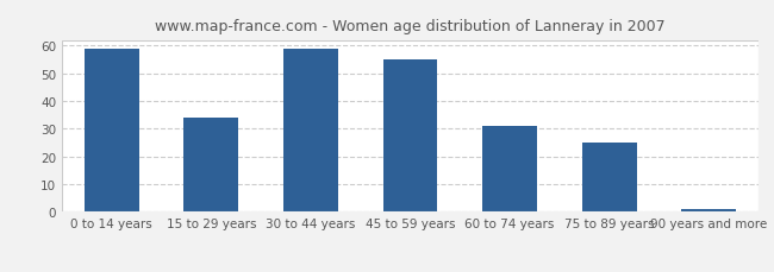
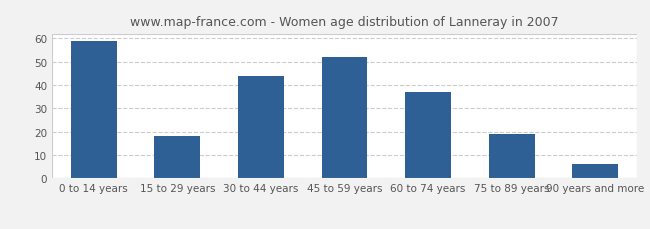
15 to 29 years: 34 -> 18
30 to 44 years: 59 -> 44
45 to 59 years: 55 -> 52
60 to 74 years: 31 -> 37
75 to 89 years: 25 -> 19
90 years and more: 1 -> 6
